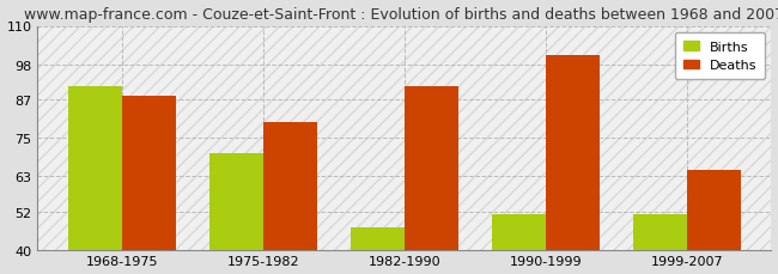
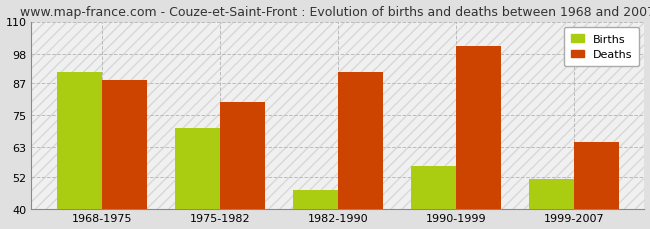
Births/1990-1999: 51 -> 56
